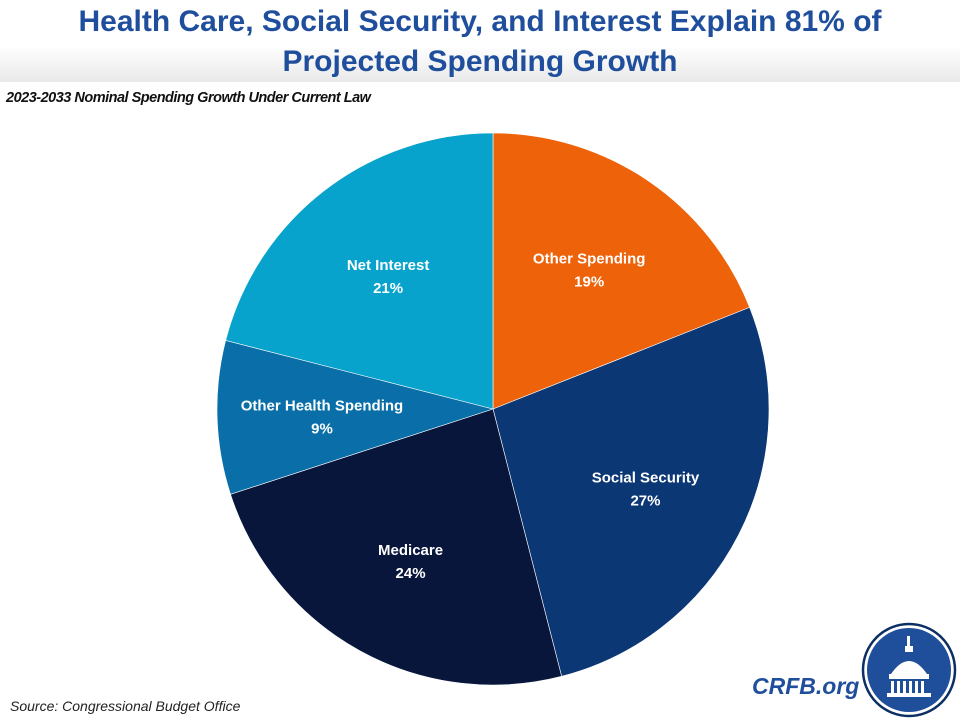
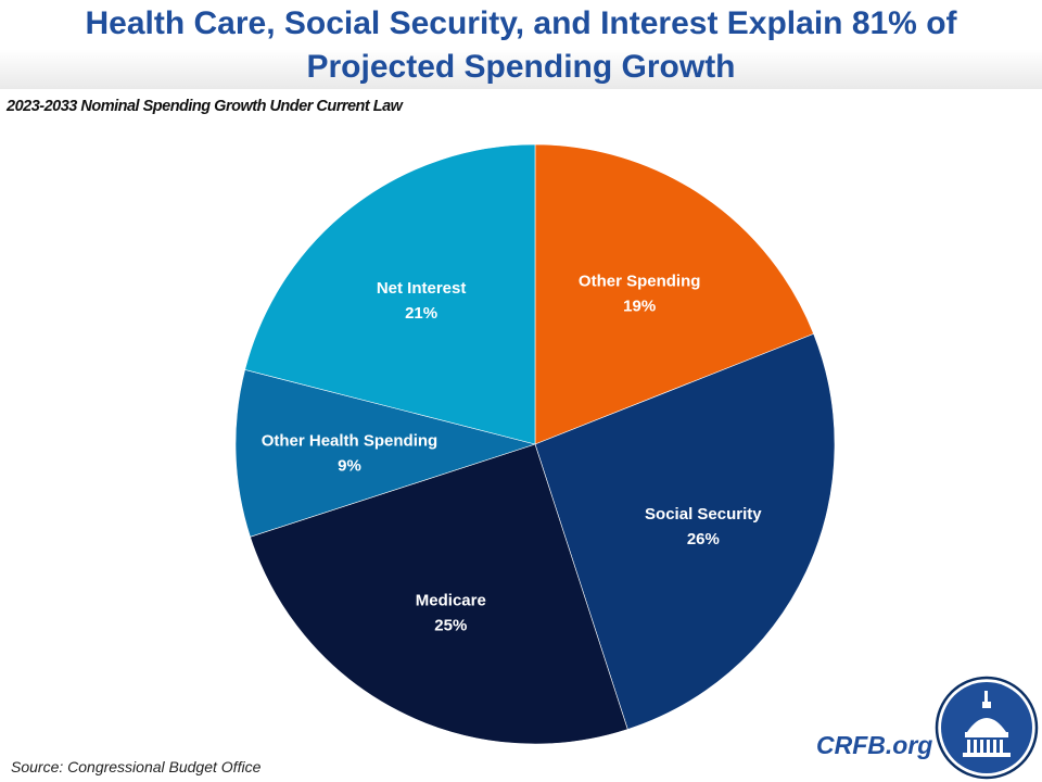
Social Security: 27% -> 26%
Medicare: 24% -> 25%
